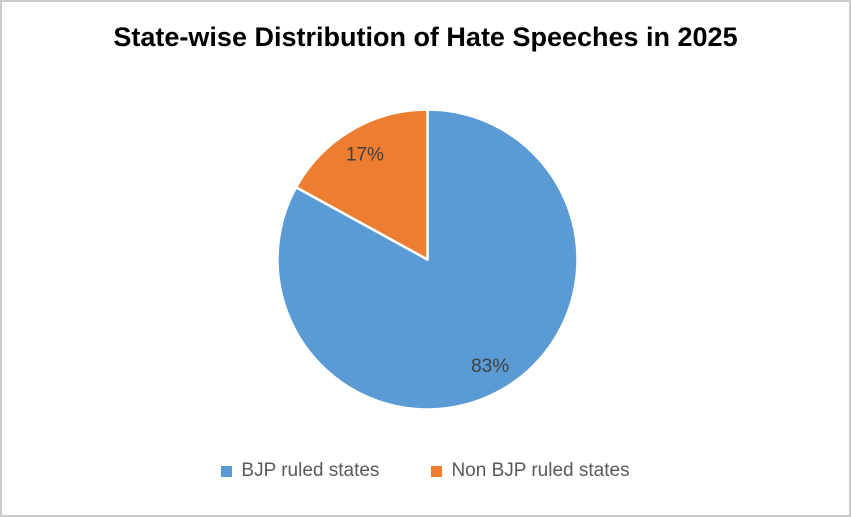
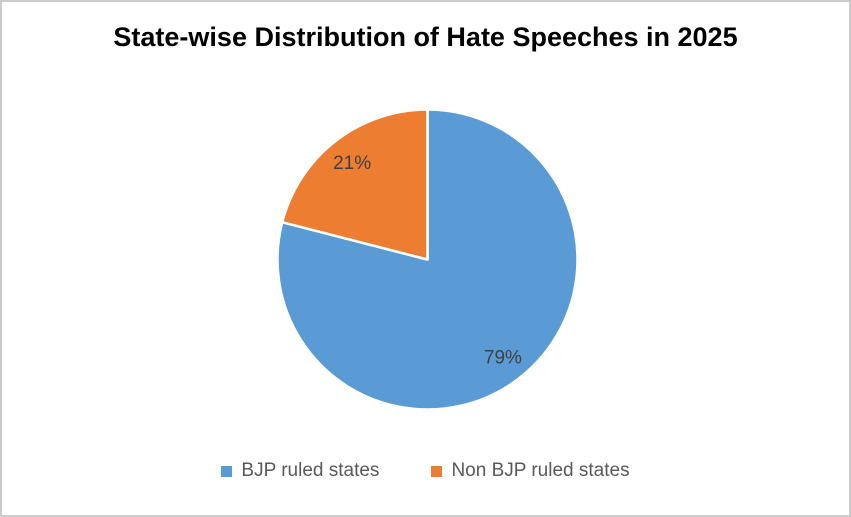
BJP ruled states: 83% -> 79%
Non BJP ruled states: 17% -> 21%
